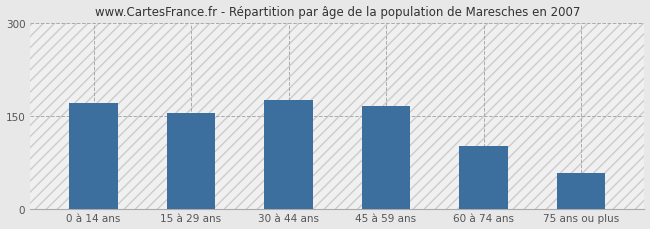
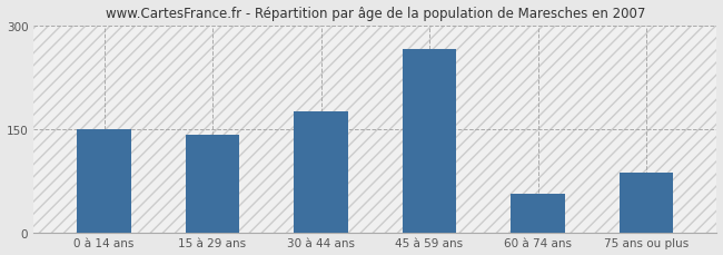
0 à 14 ans: 170 -> 150
15 à 29 ans: 154 -> 142
45 à 59 ans: 166 -> 266
60 à 74 ans: 101 -> 56
75 ans ou plus: 57 -> 86
